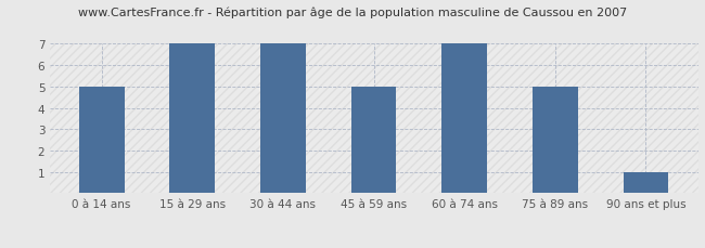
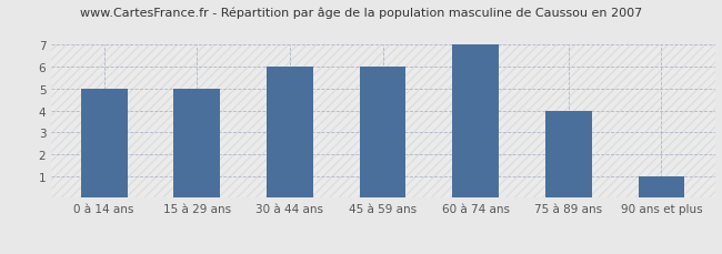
15 à 29 ans: 7 -> 5
30 à 44 ans: 7 -> 6
45 à 59 ans: 5 -> 6
75 à 89 ans: 5 -> 4
